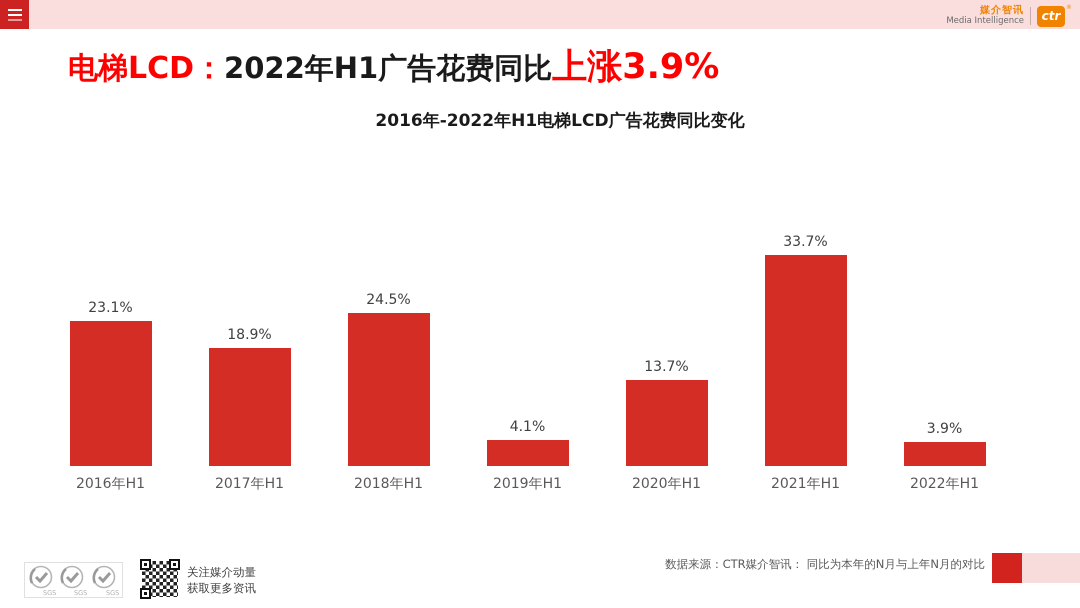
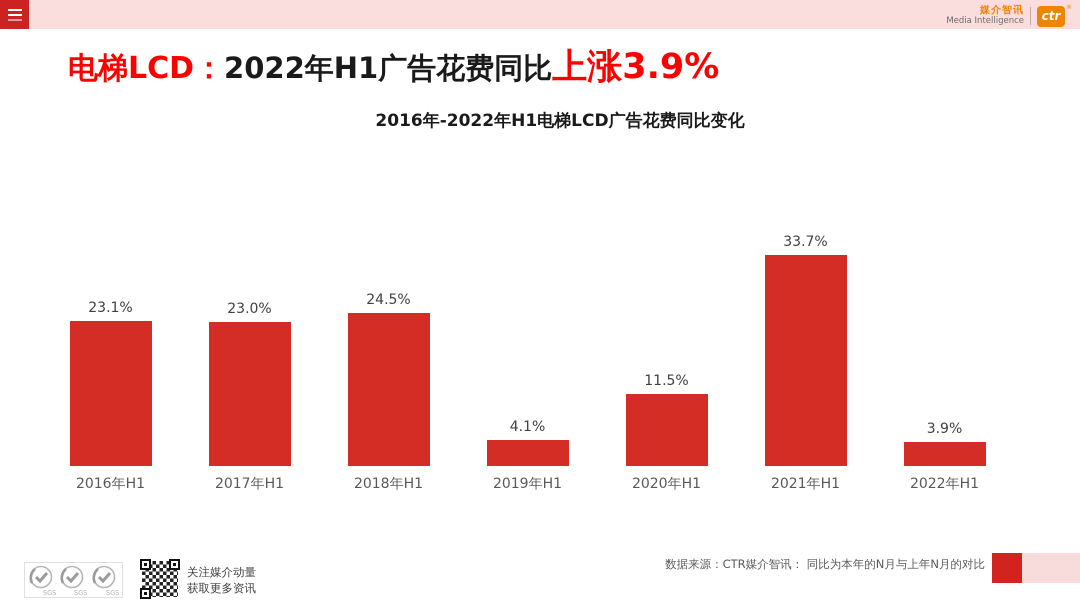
2017年H1: 18.9% -> 23.0%
2020年H1: 13.7% -> 11.5%
